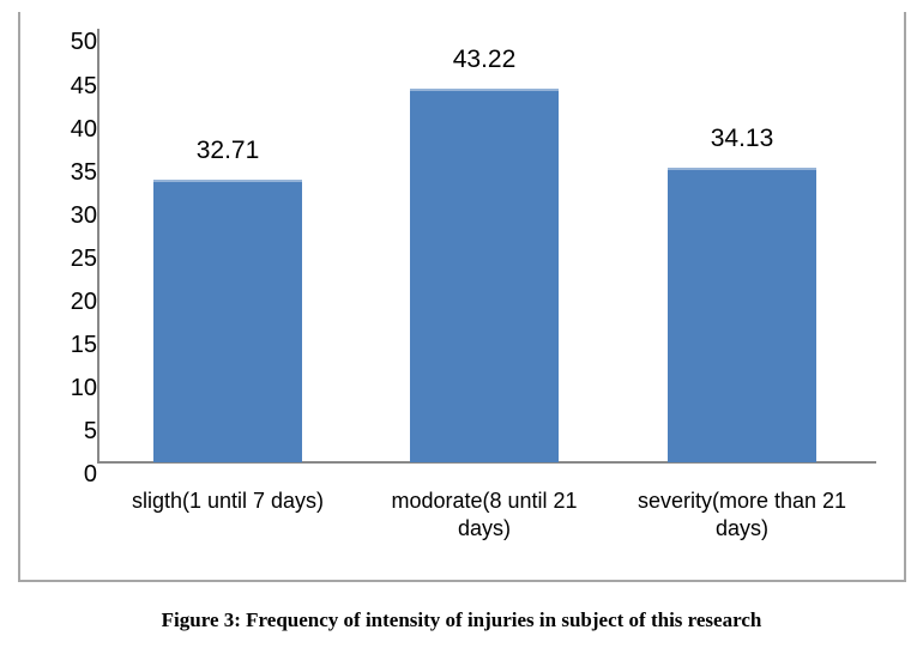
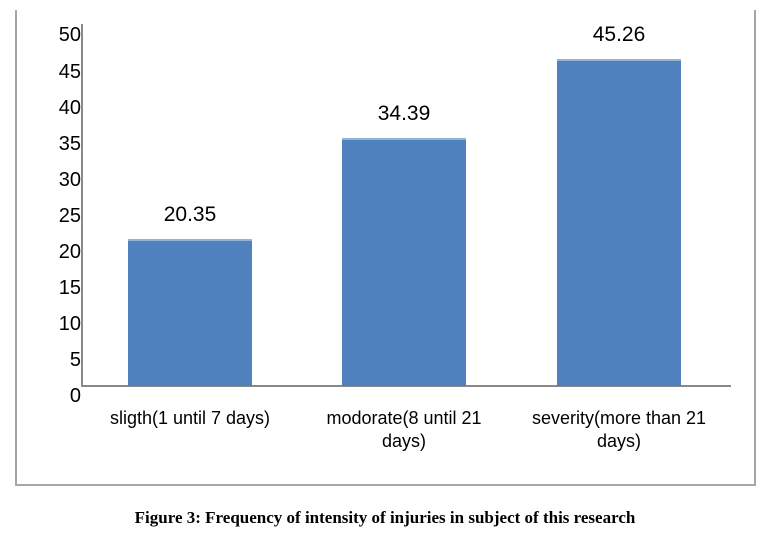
sligth(1 until 7 days): 32.71 -> 20.35
modorate(8 until 21 days): 43.22 -> 34.39
severity(more than 21 days): 34.13 -> 45.26
